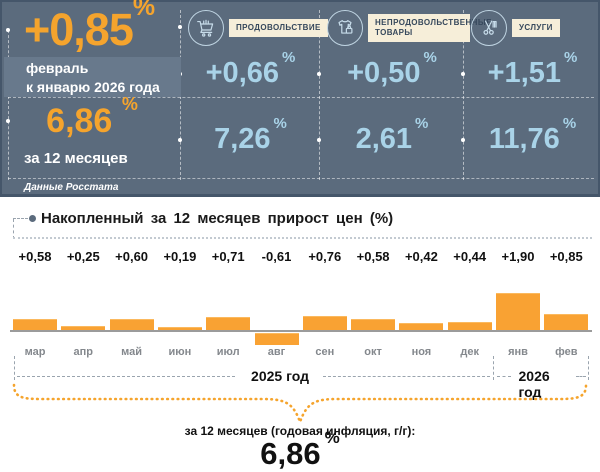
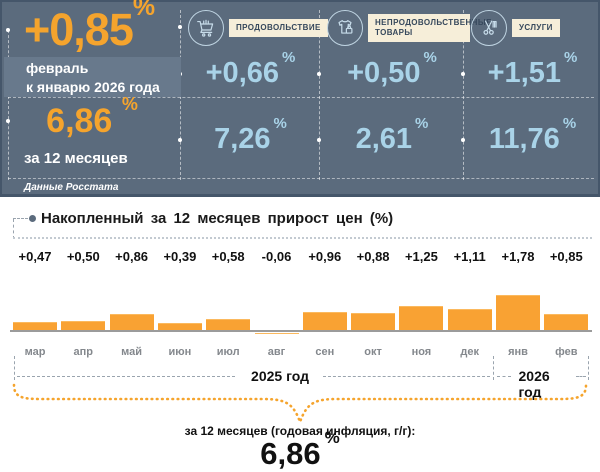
мар: +0,58 -> +0,47
апр: +0,25 -> +0,50
май: +0,60 -> +0,86
июн: +0,19 -> +0,39
июл: +0,71 -> +0,58
авг: -0,61 -> -0,06
сен: +0,76 -> +0,96
окт: +0,58 -> +0,88
ноя: +0,42 -> +1,25
дек: +0,44 -> +1,11
янв: +1,90 -> +1,78
